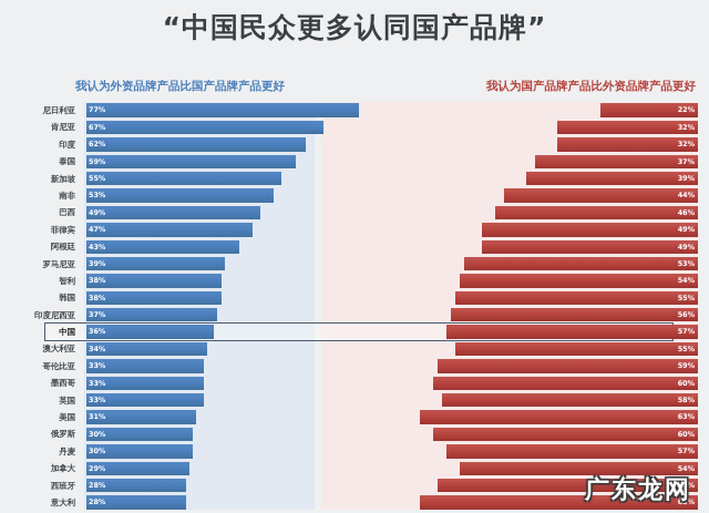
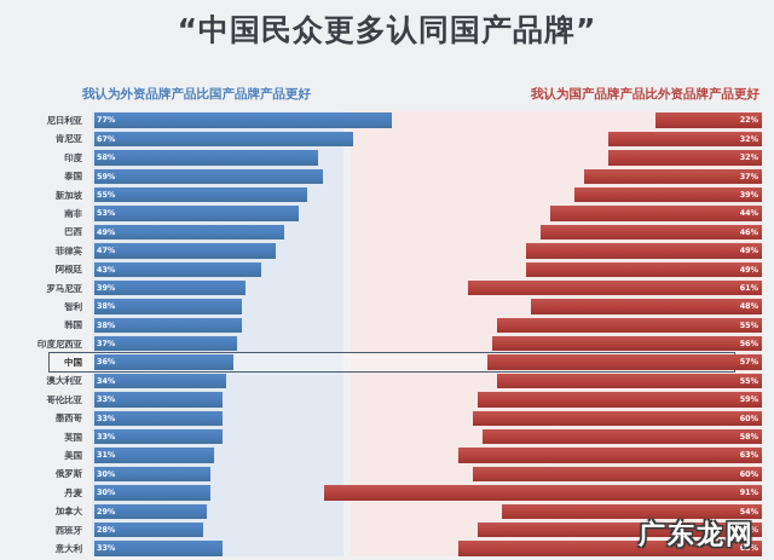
我认为外资品牌产品比国产品牌产品更好/印度: 62% -> 58%
我认为国产品牌产品比外资品牌产品更好/罗马尼亚: 53% -> 61%
我认为国产品牌产品比外资品牌产品更好/智利: 54% -> 48%
我认为国产品牌产品比外资品牌产品更好/丹麦: 57% -> 91%
我认为外资品牌产品比国产品牌产品更好/意大利: 28% -> 33%
